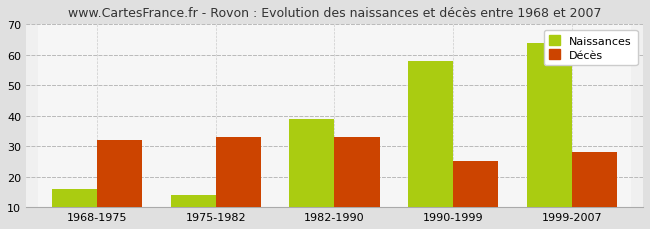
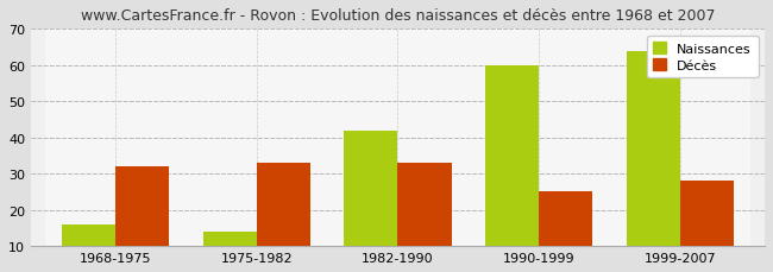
Naissances/1982-1990: 39 -> 42
Naissances/1990-1999: 58 -> 60
